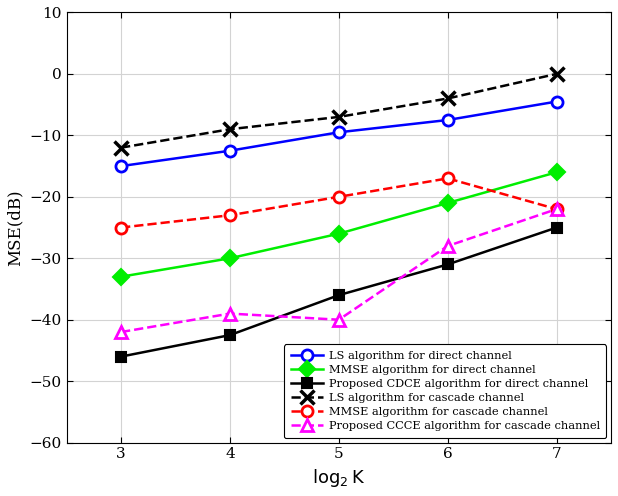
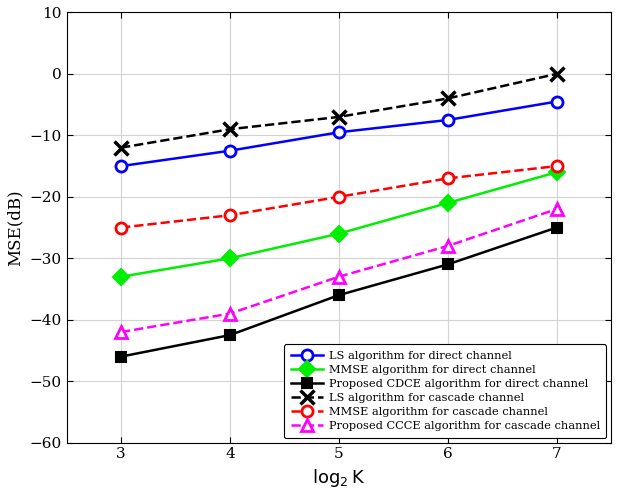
Proposed CCCE algorithm for cascade channel/5: -40 -> -33
MMSE algorithm for cascade channel/7: -22 -> -15
